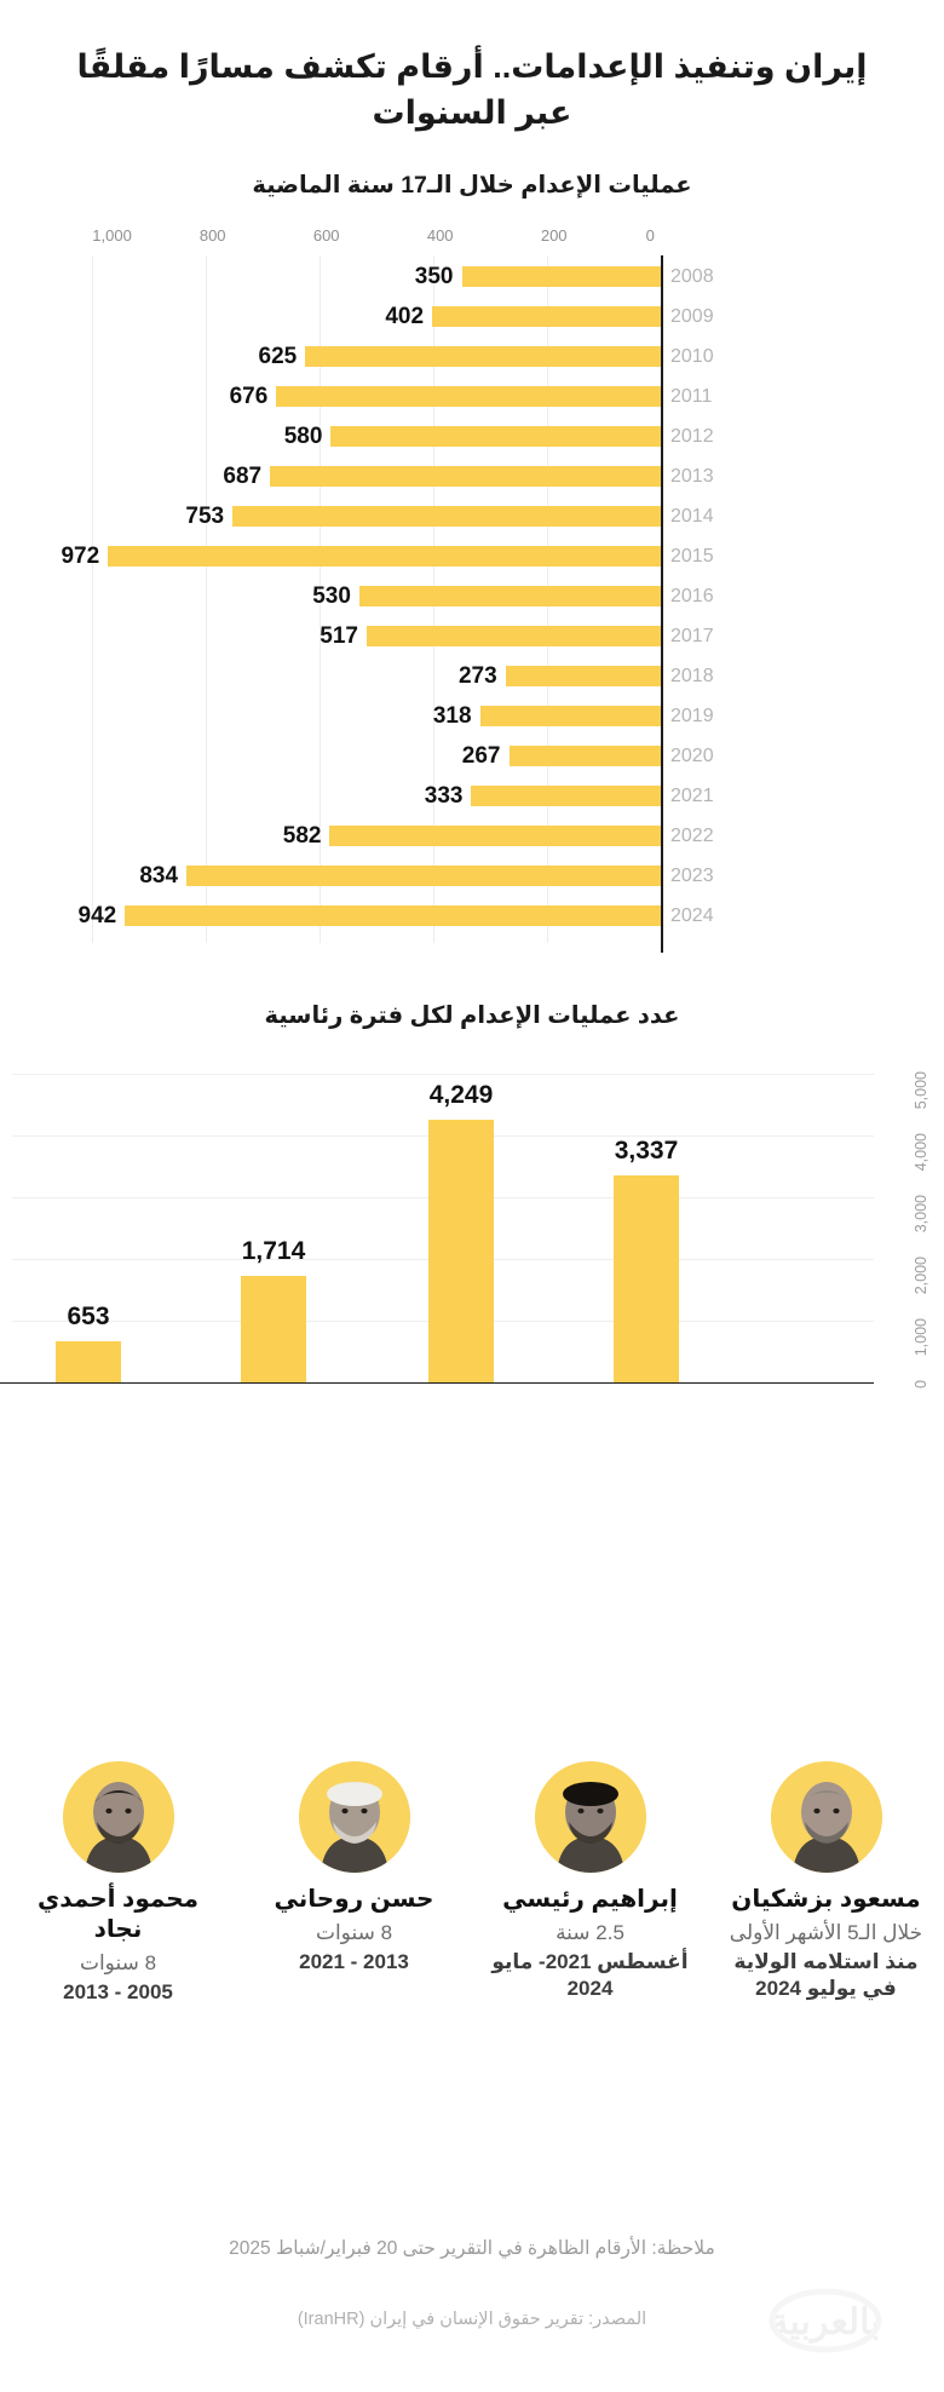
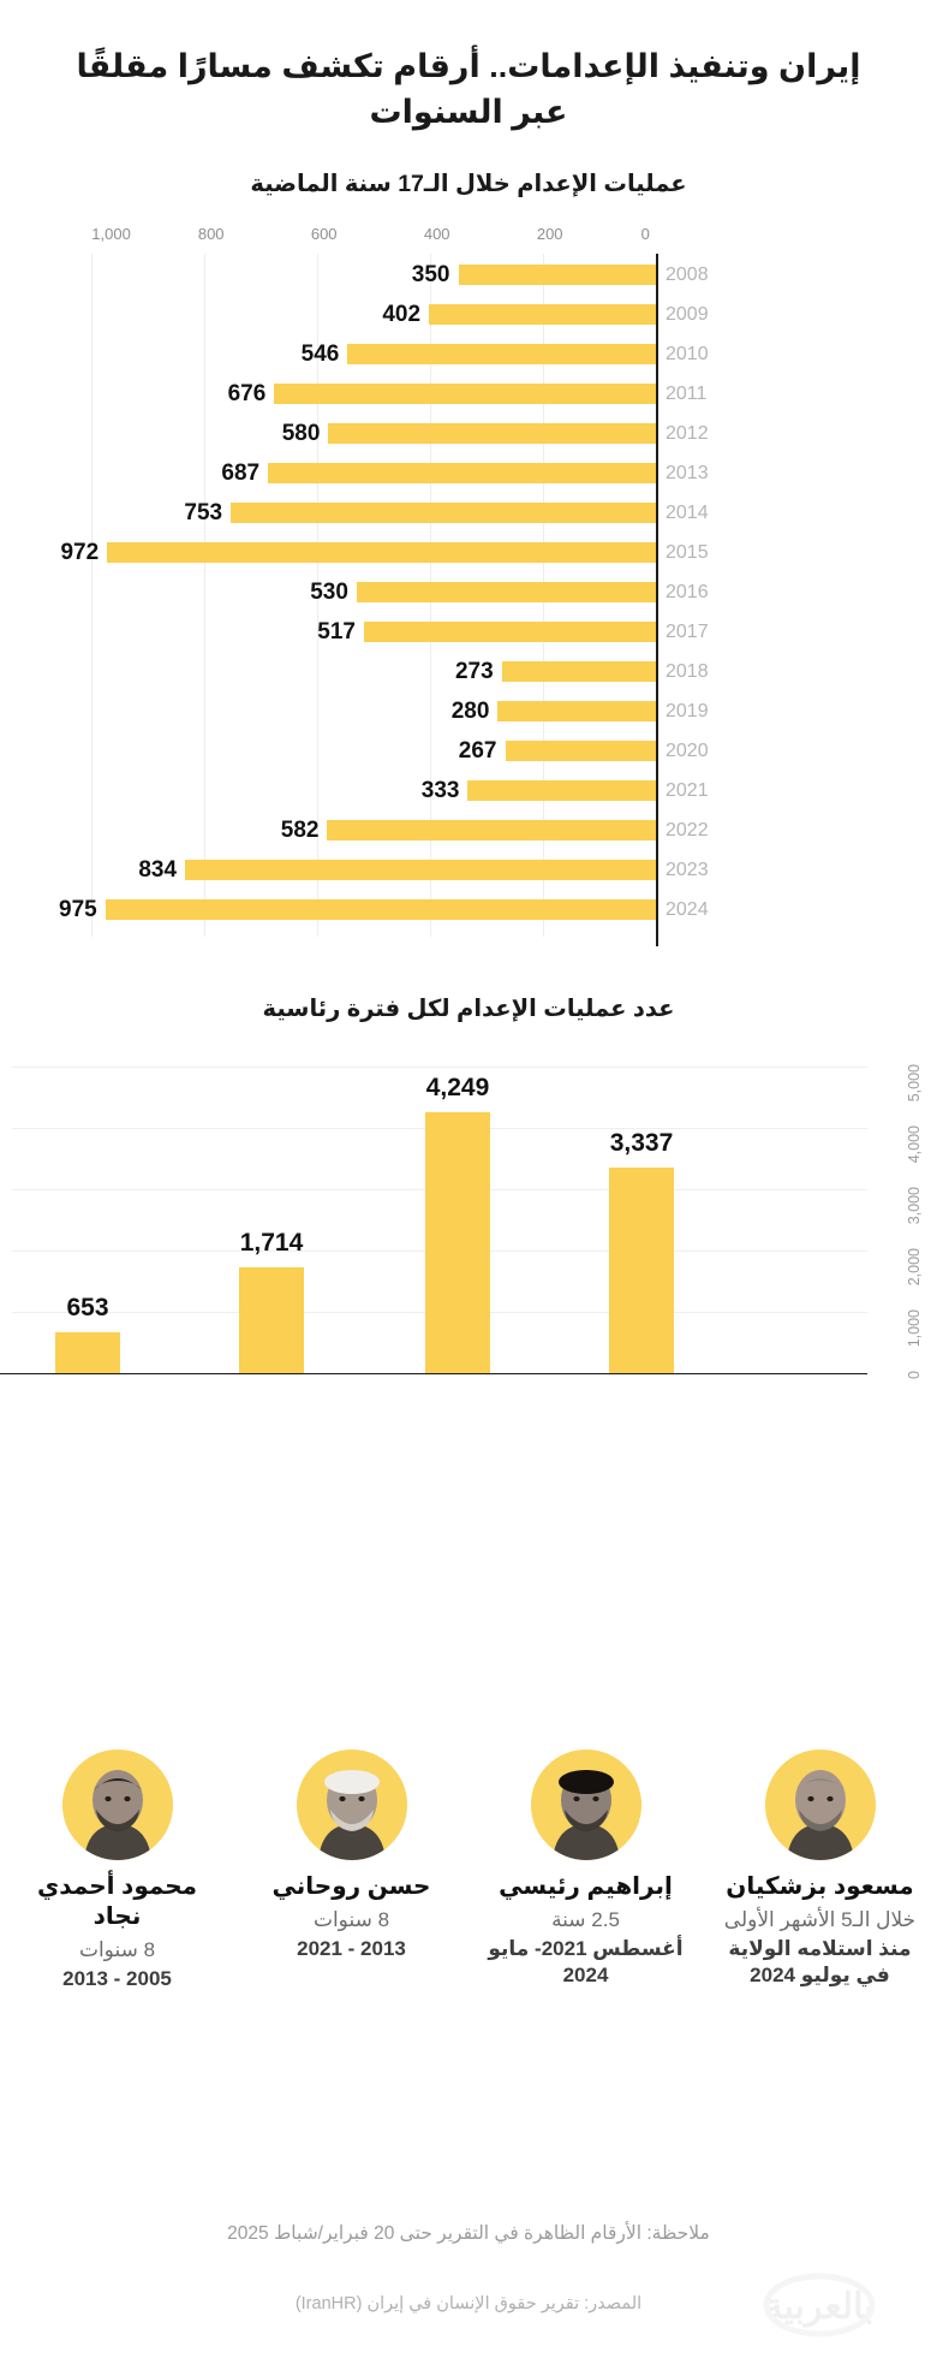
عمليات الإعدام خلال الـ17 سنة الماضية/2010: 625 -> 546
عمليات الإعدام خلال الـ17 سنة الماضية/2019: 318 -> 280
عمليات الإعدام خلال الـ17 سنة الماضية/2024: 942 -> 975
